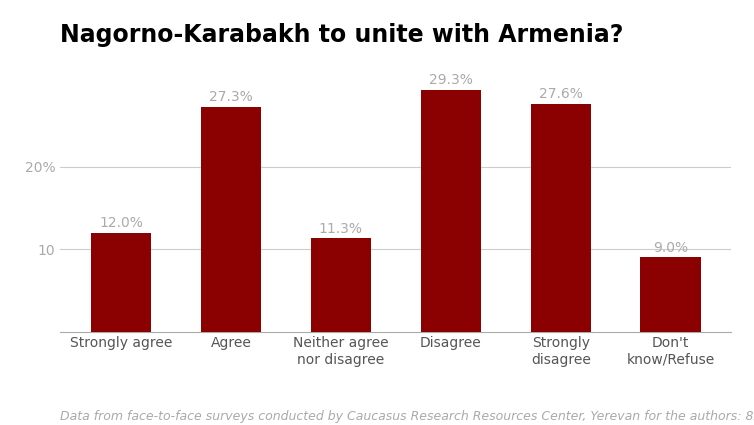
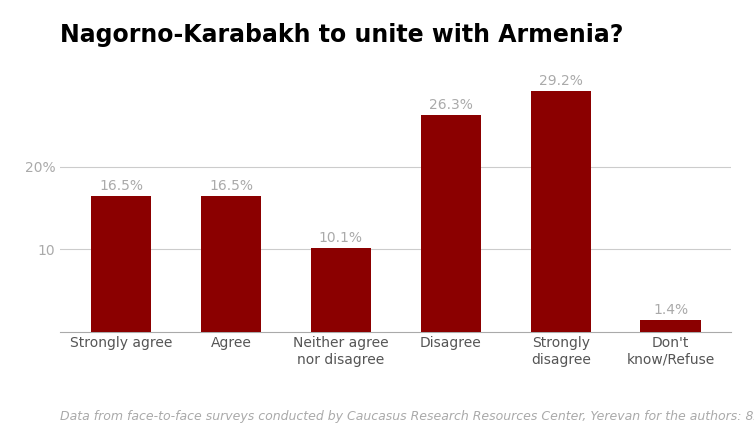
Strongly agree: 12.0% -> 16.5%
Agree: 27.3% -> 16.5%
Neither agree nor disagree: 11.3% -> 10.1%
Disagree: 29.3% -> 26.3%
Strongly disagree: 27.6% -> 29.2%
Don't know/Refuse: 9.0% -> 1.4%
